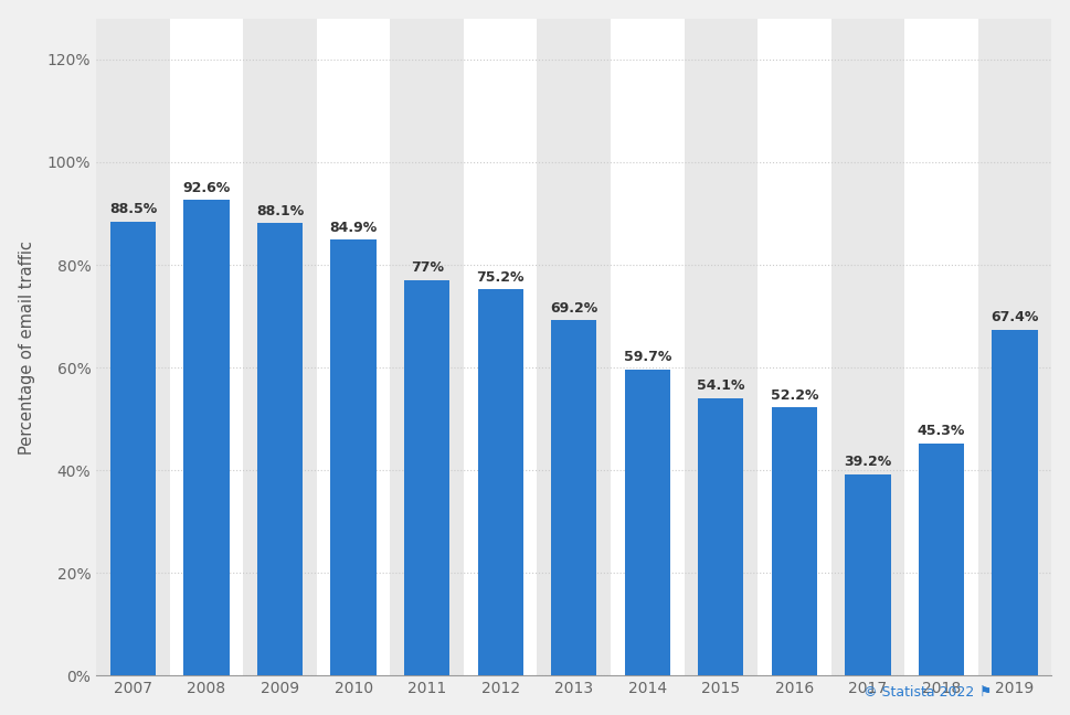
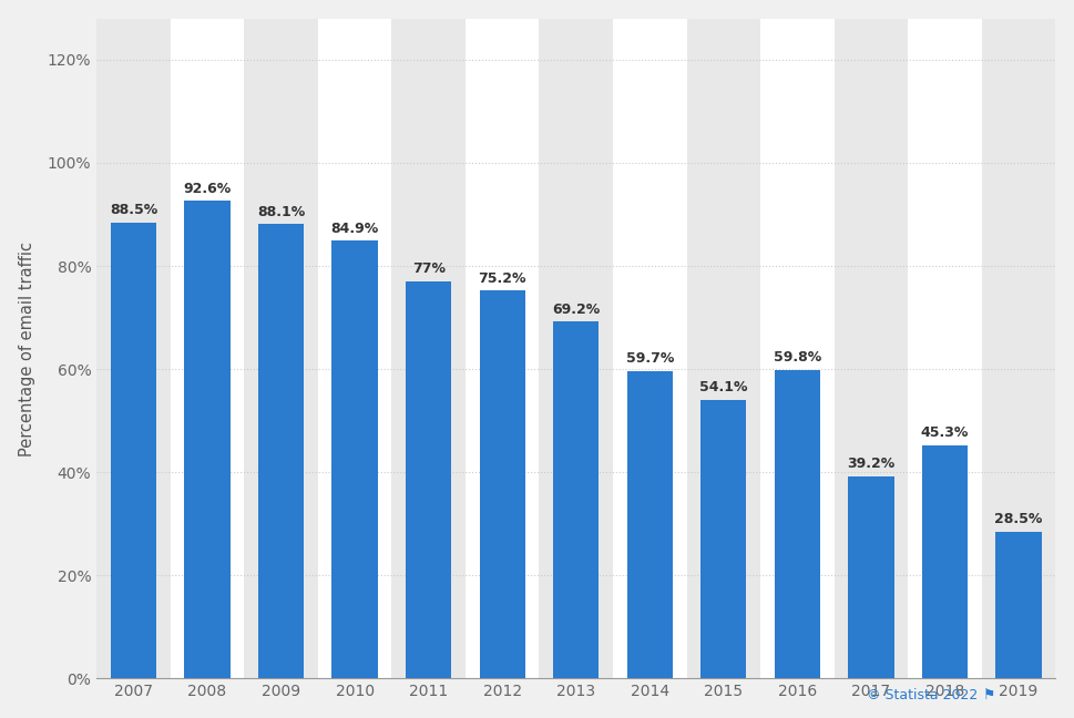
2016: 52.2% -> 59.8%
2019: 67.4% -> 28.5%
